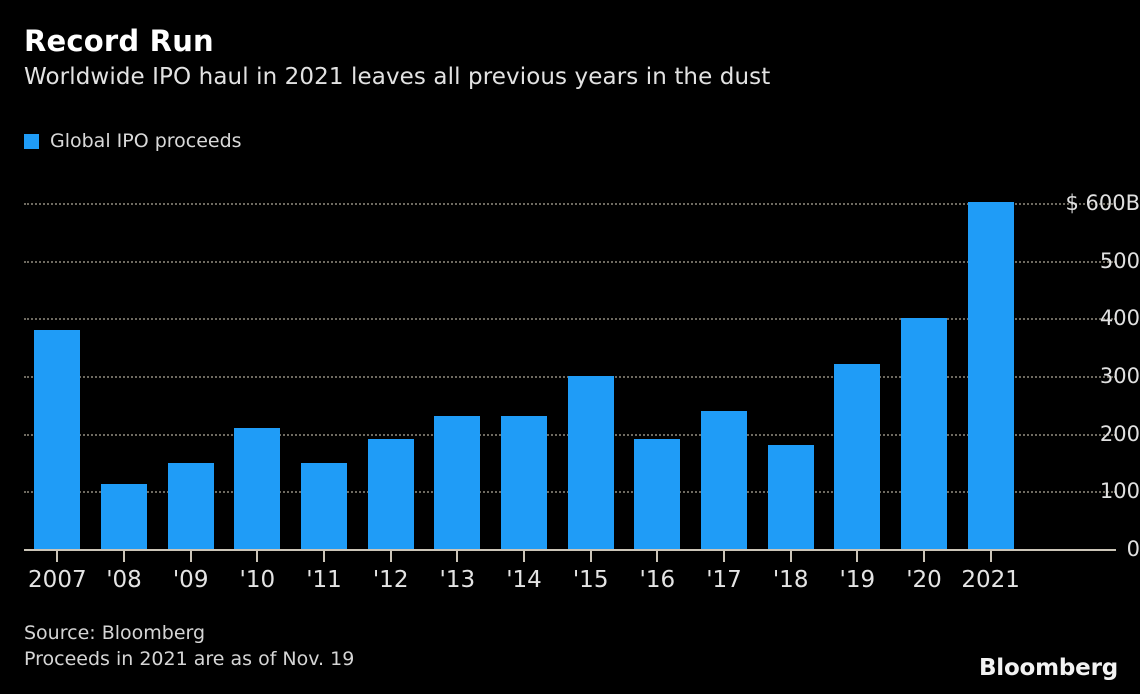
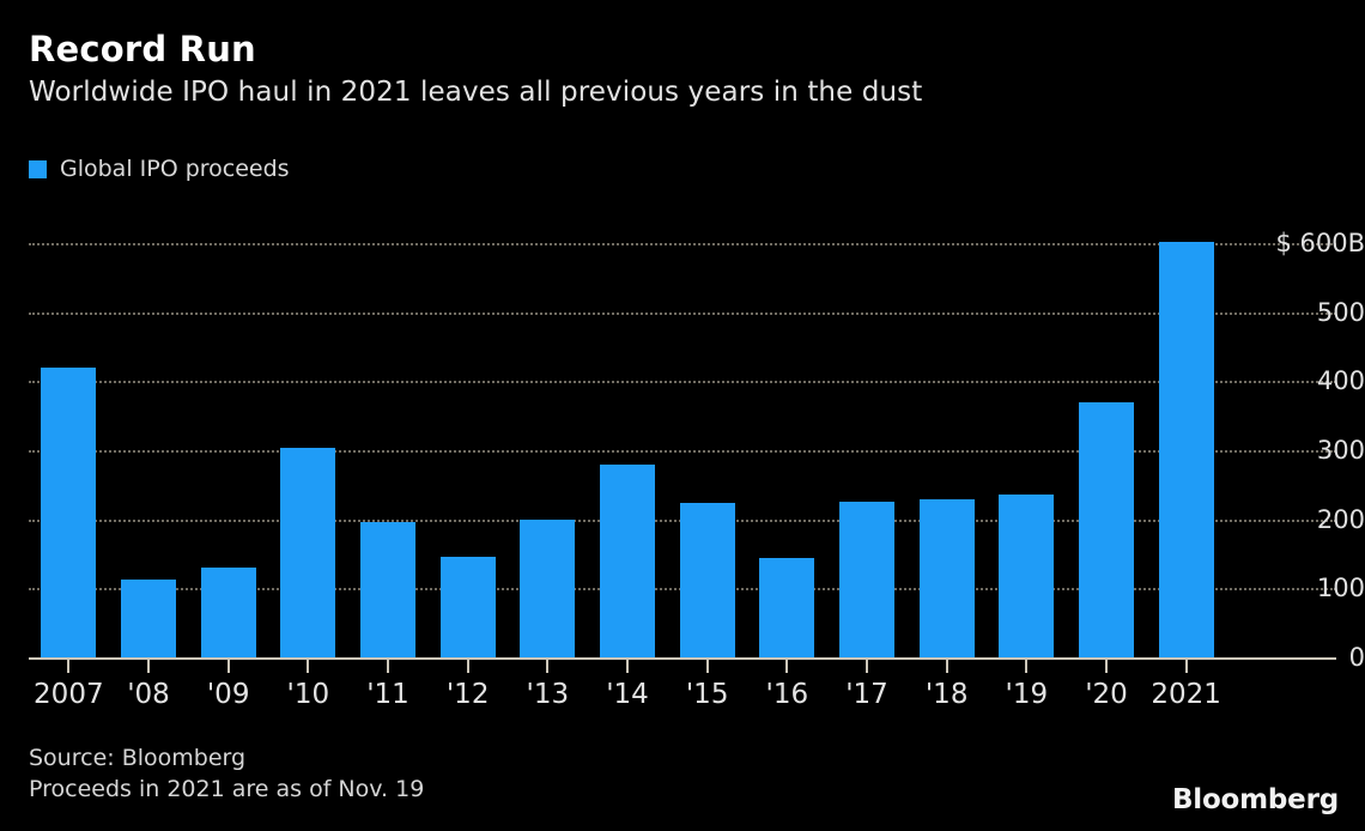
2007: 380 -> 420
'09: 150 -> 130
'10: 210 -> 300
'11: 150 -> 200
'12: 190 -> 150
'13: 230 -> 200
'14: 230 -> 280
'15: 300 -> 220
'16: 190 -> 140
'17: 240 -> 220
'18: 180 -> 230
'19: 320 -> 240
'20: 400 -> 370
